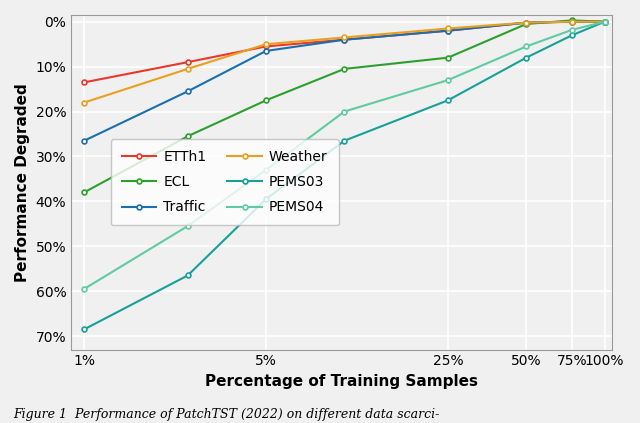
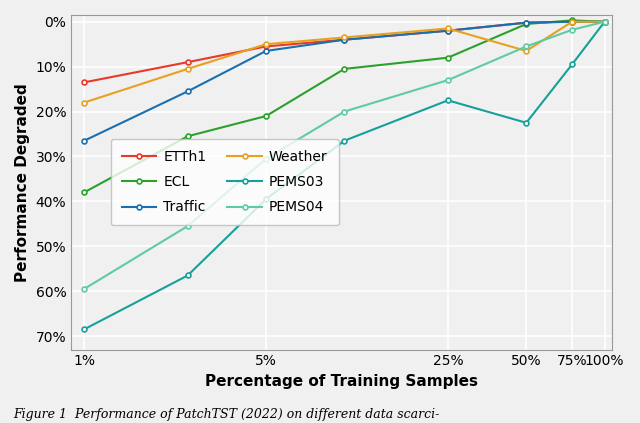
ECL/5%: 17.5% -> 21.0%
PEMS04/5%: 33.0% -> 30.5%
Weather/50%: 0.2% -> 6.5%
PEMS03/50%: 8.0% -> 22.5%
PEMS03/75%: 3.0% -> 9.5%
